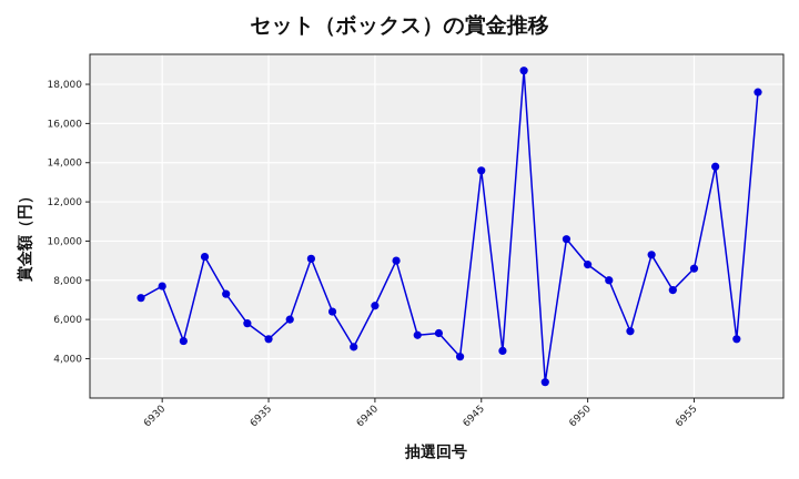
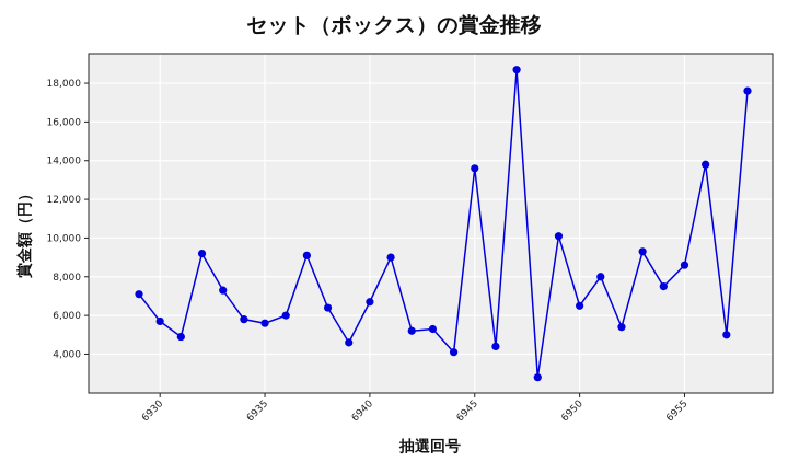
6930: 7700 -> 5700
6935: 5000 -> 5600
6950: 8800 -> 6500
